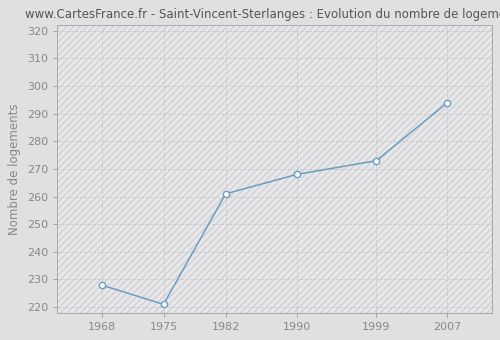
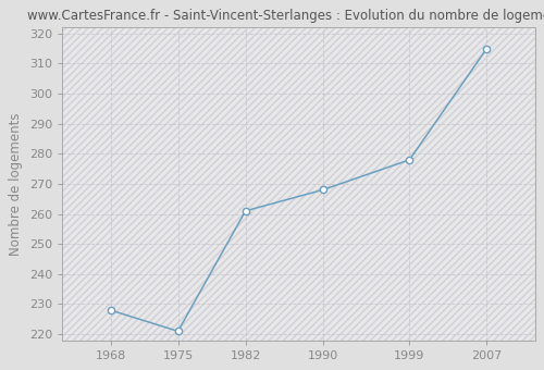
1999: 273 -> 278
2007: 294 -> 315
